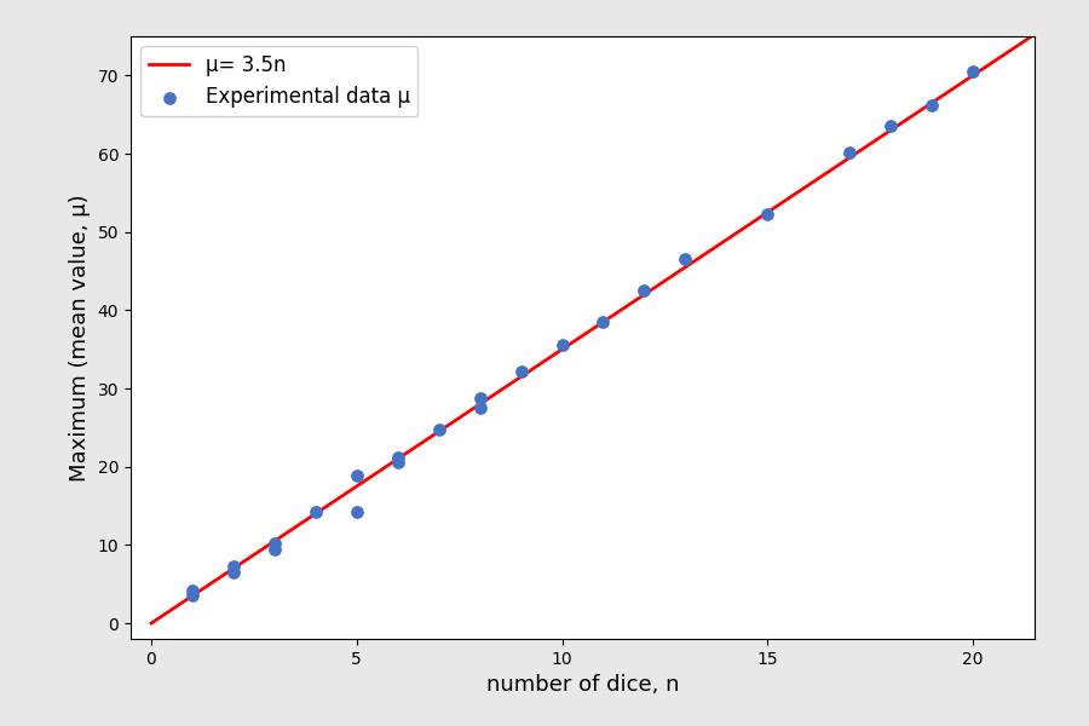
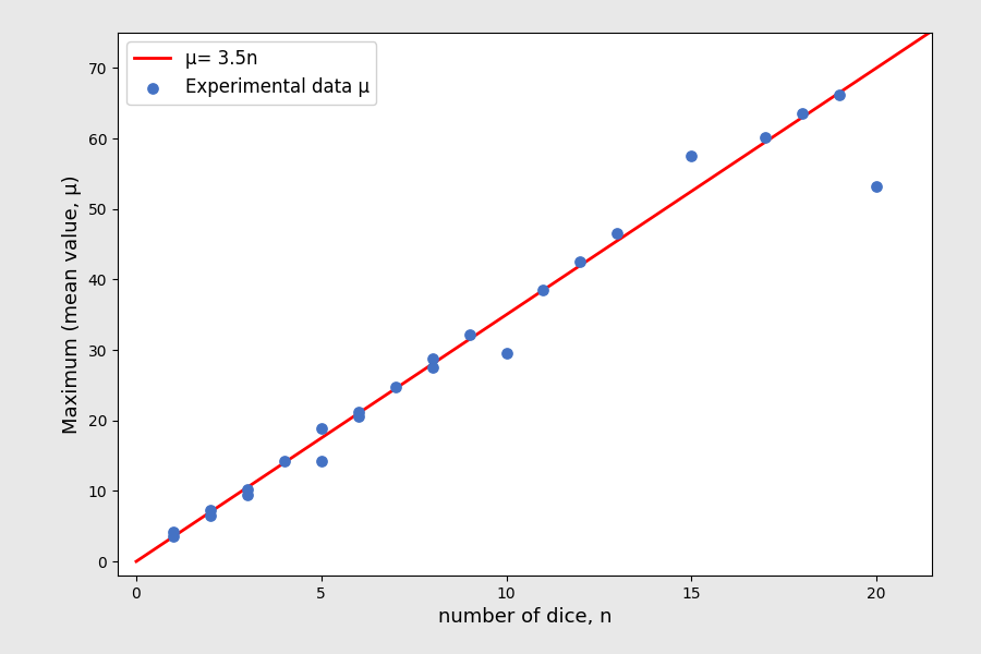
10: 35.5 -> 29.6
15: 52.2 -> 57.6
20: 70.5 -> 53.2
